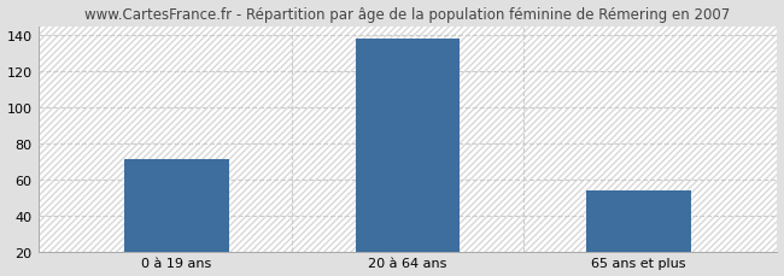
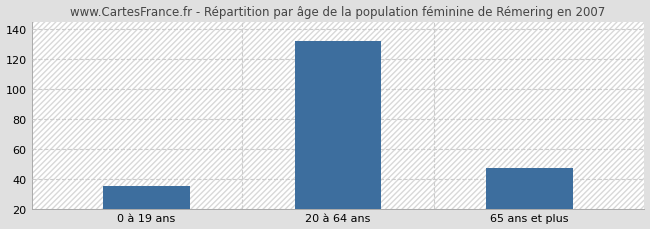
0 à 19 ans: 71 -> 35
20 à 64 ans: 138 -> 132
65 ans et plus: 54 -> 47
